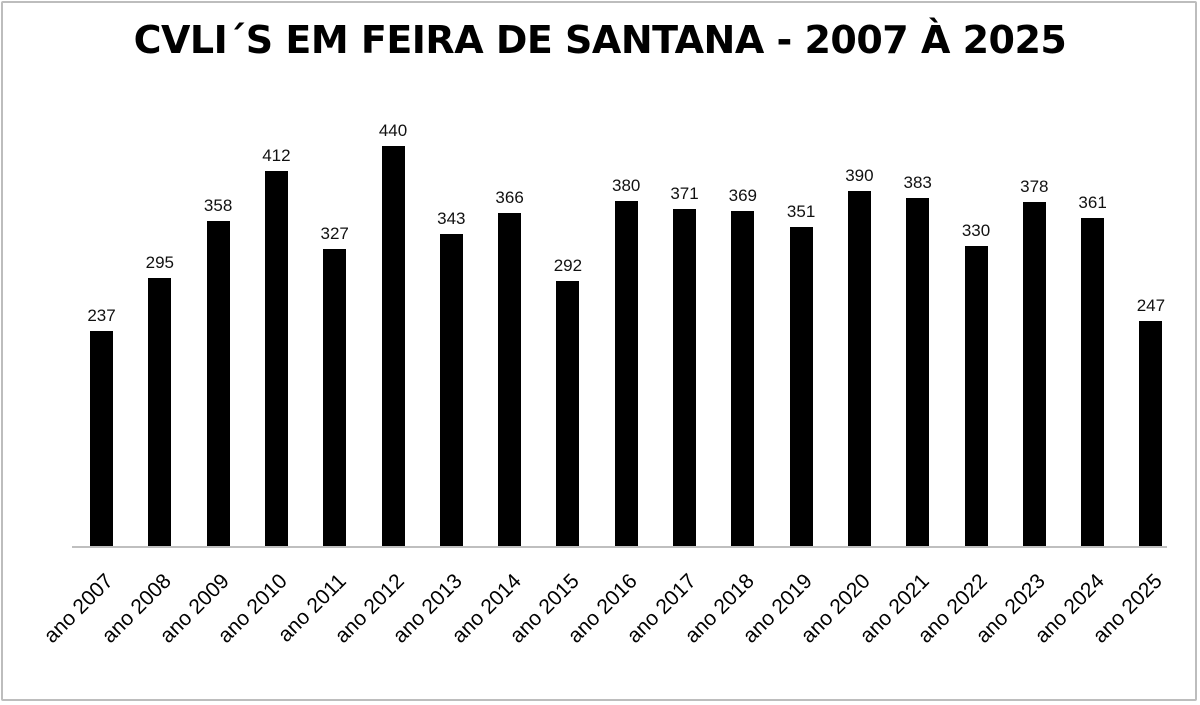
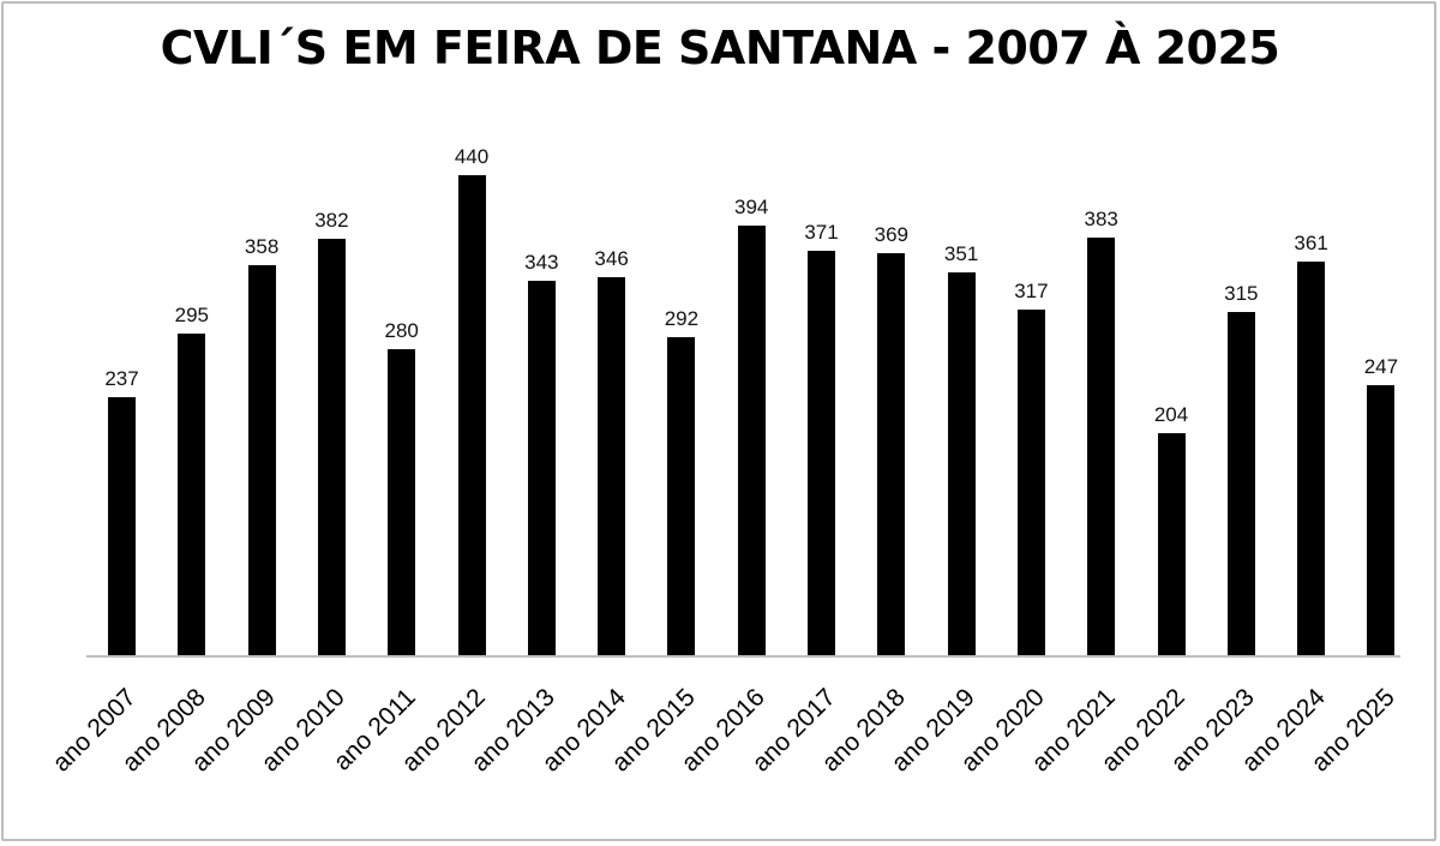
ano 2010: 412 -> 382
ano 2011: 327 -> 280
ano 2014: 366 -> 346
ano 2016: 380 -> 394
ano 2020: 390 -> 317
ano 2022: 330 -> 204
ano 2023: 378 -> 315
